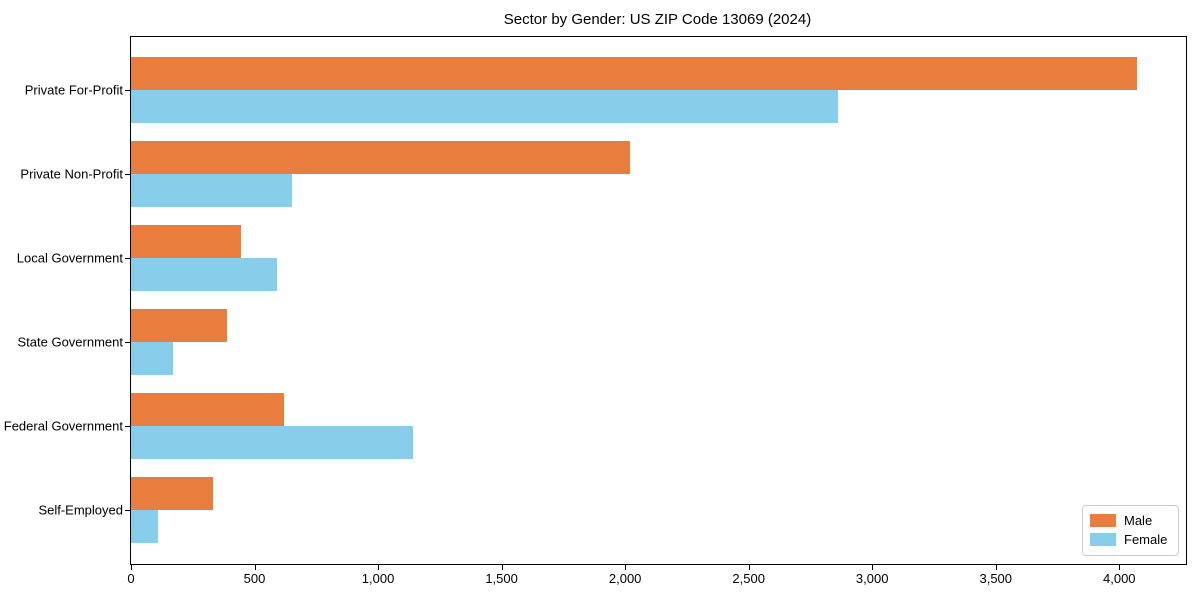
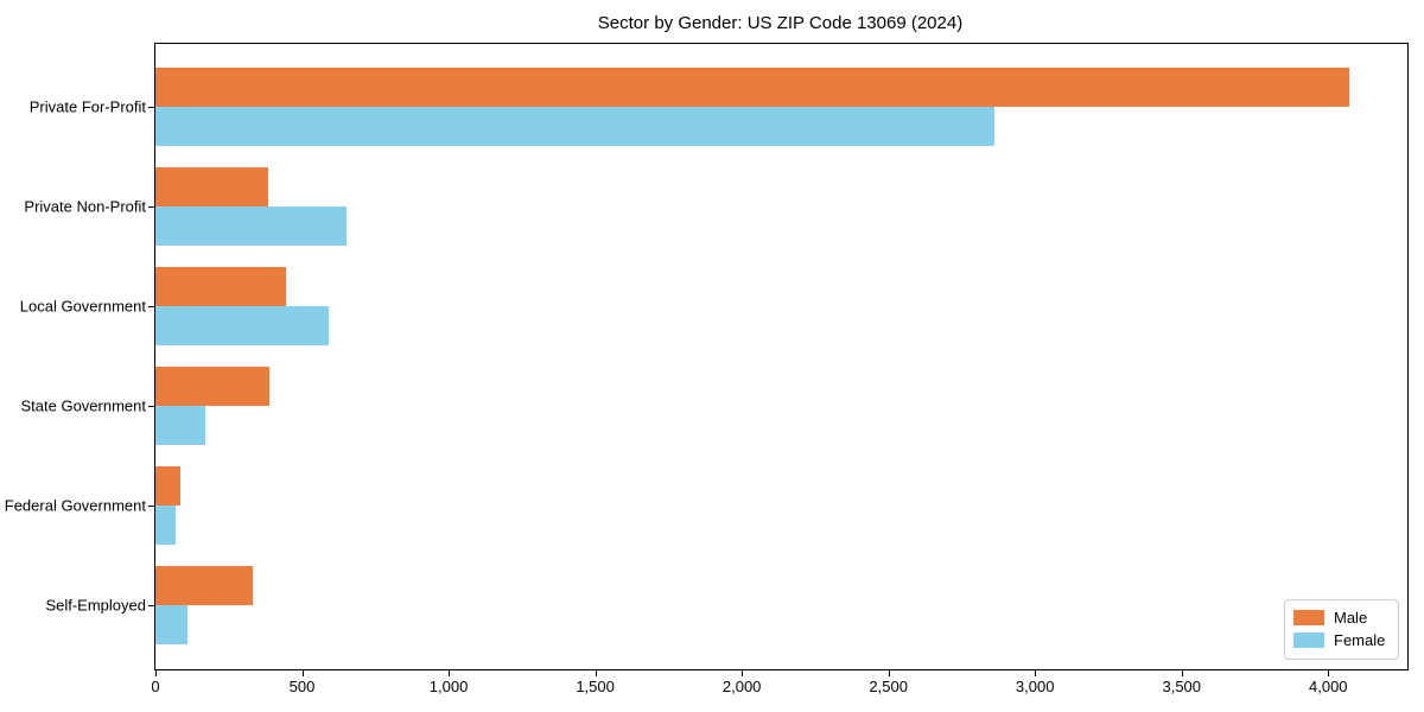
Male/Private Non-Profit: 2020 -> 380
Male/Federal Government: 620 -> 80
Female/Federal Government: 1140 -> 70
